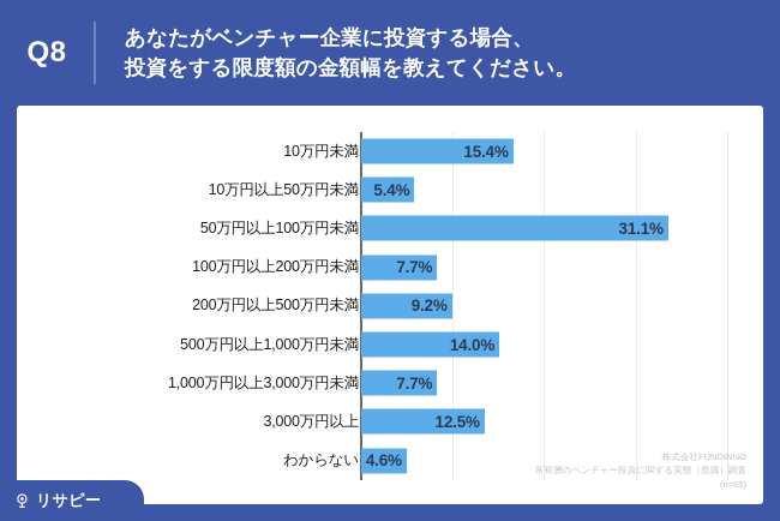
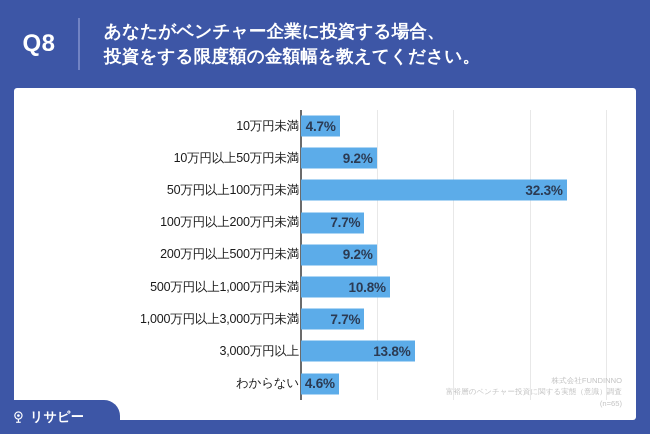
10万円未満: 15.4% -> 4.7%
10万円以上50万円未満: 5.4% -> 9.2%
50万円以上100万円未満: 31.1% -> 32.3%
500万円以上1,000万円未満: 14.0% -> 10.8%
3,000万円以上: 12.5% -> 13.8%
